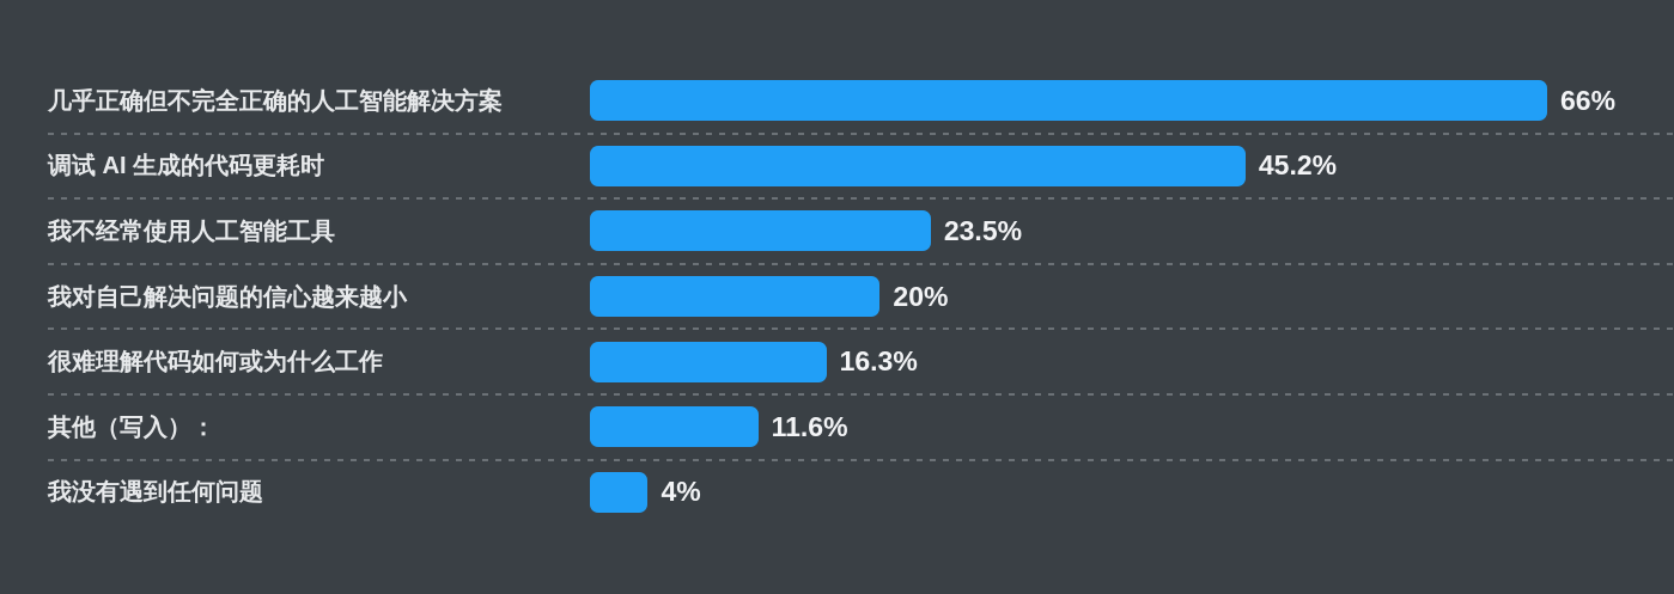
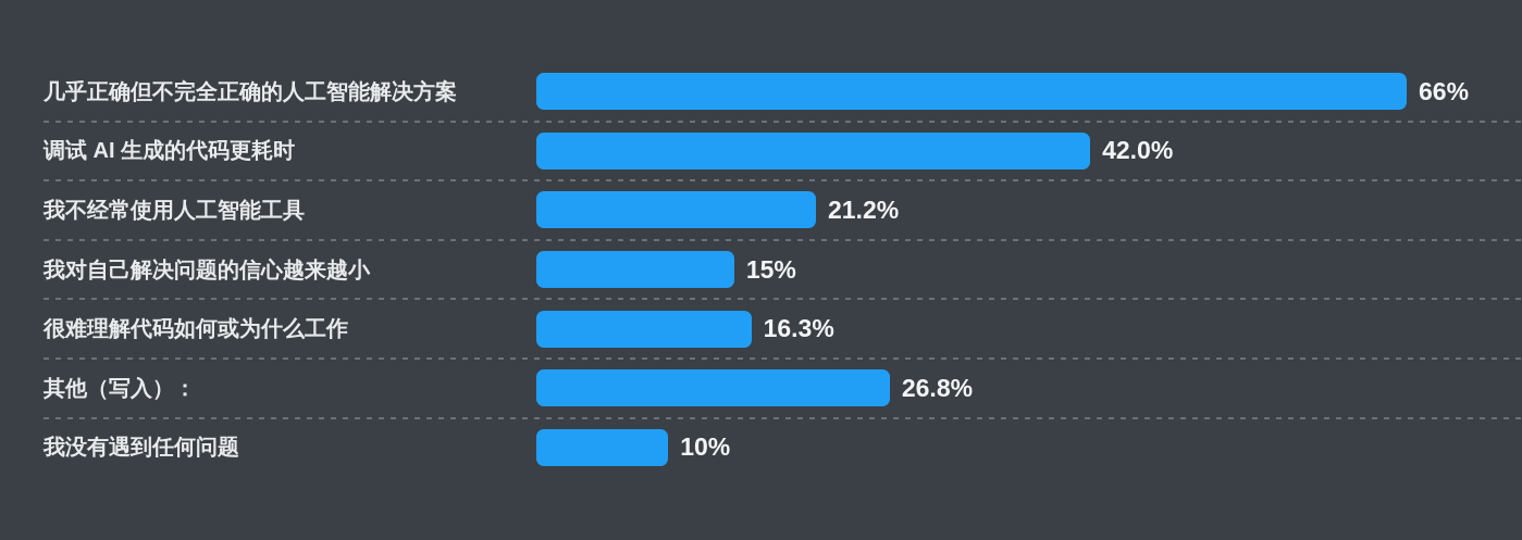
调试 AI 生成的代码更耗时: 45.2% -> 42.0%
我不经常使用人工智能工具: 23.5% -> 21.2%
我对自己解决问题的信心越来越小: 20% -> 15%
其他（写入）：: 11.6% -> 26.8%
我没有遇到任何问题: 4% -> 10%
